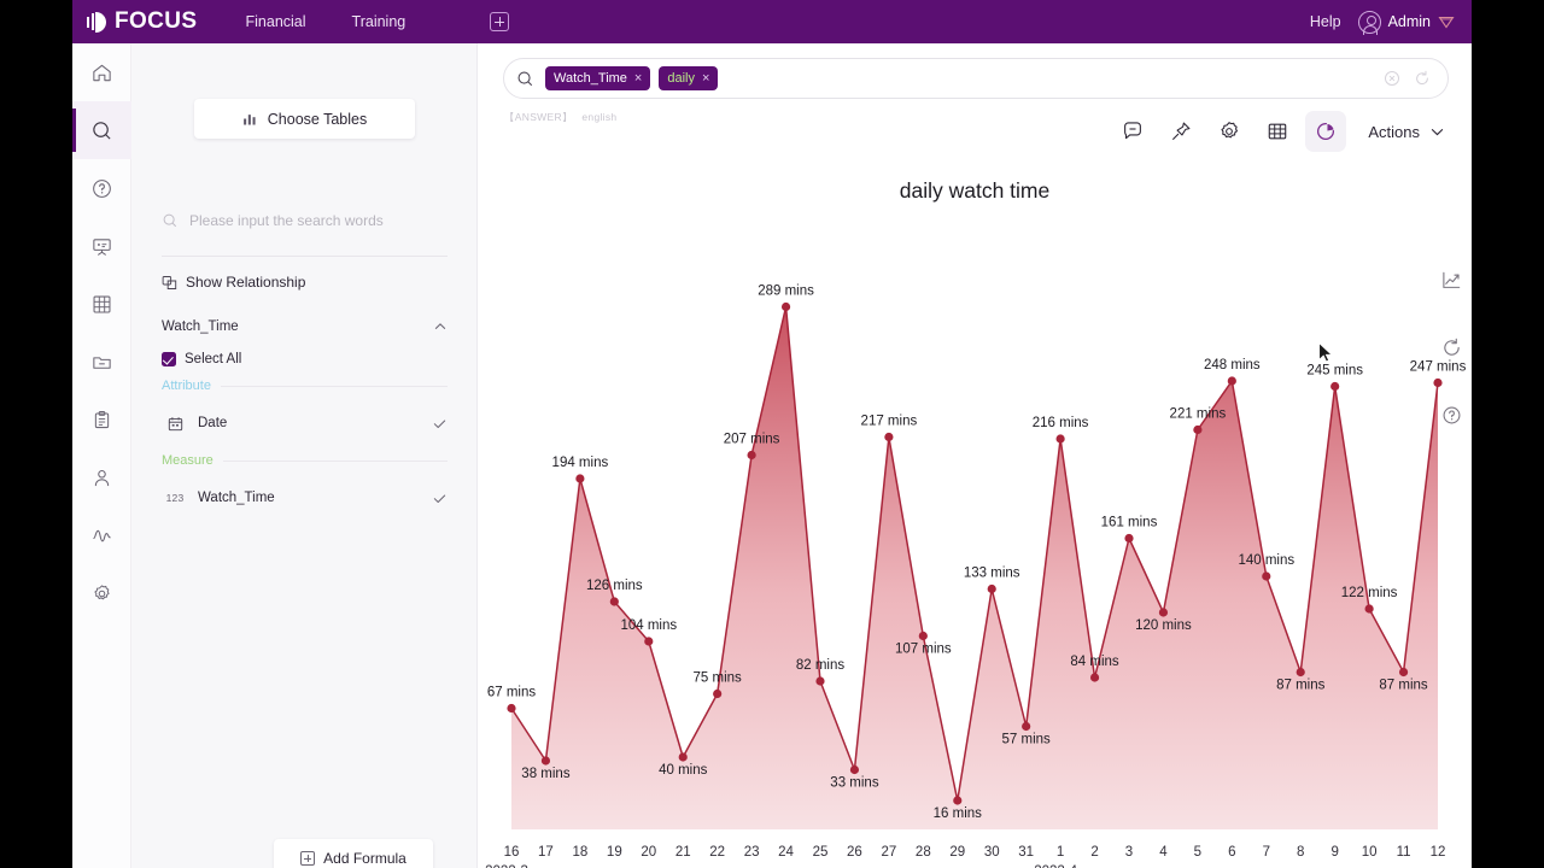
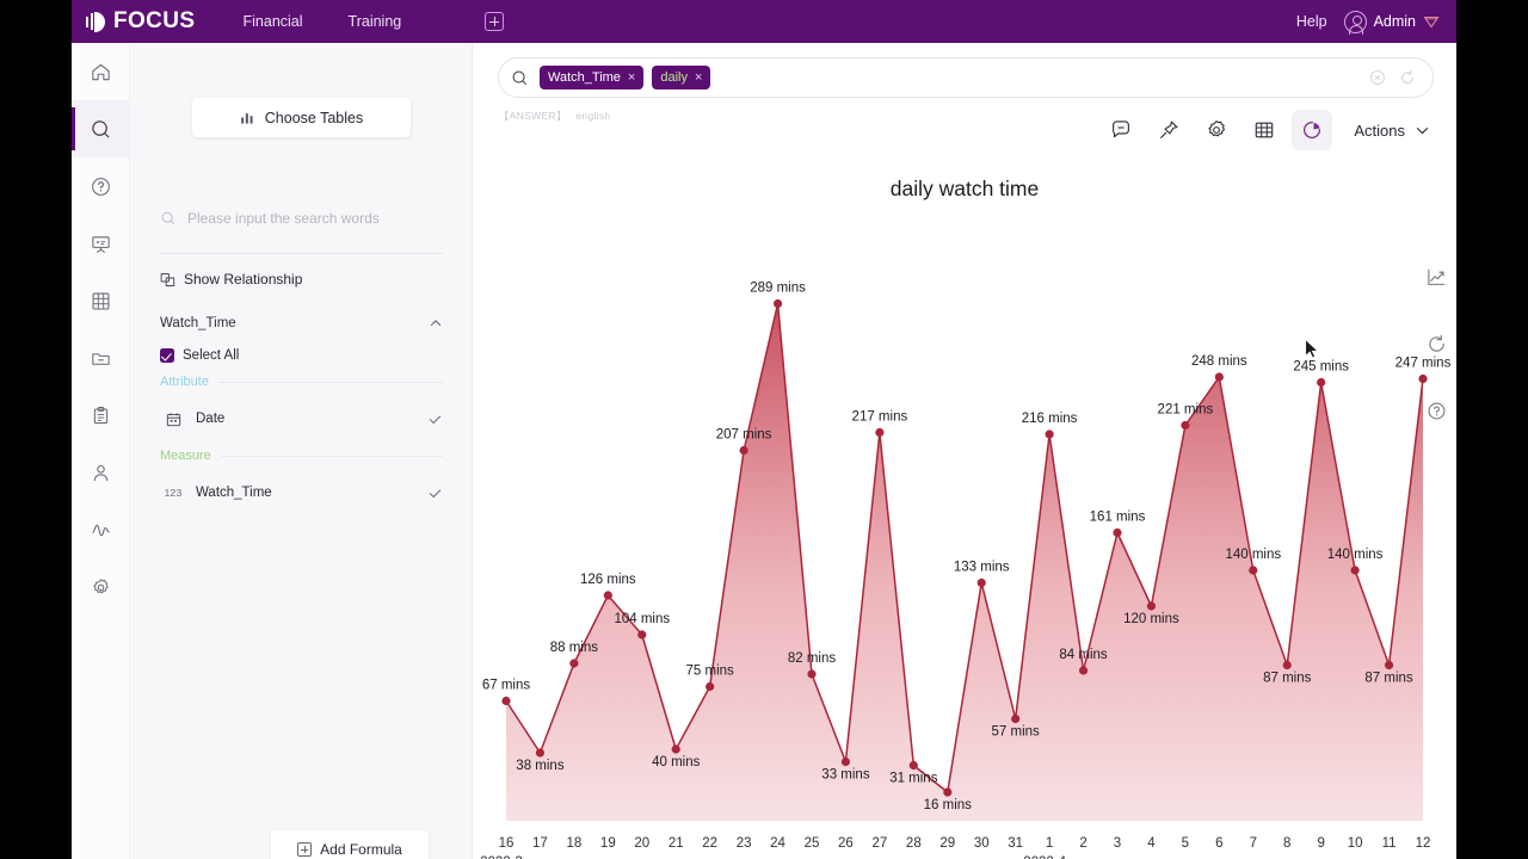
18: 194 -> 88
28: 107 -> 31
10: 122 -> 140
